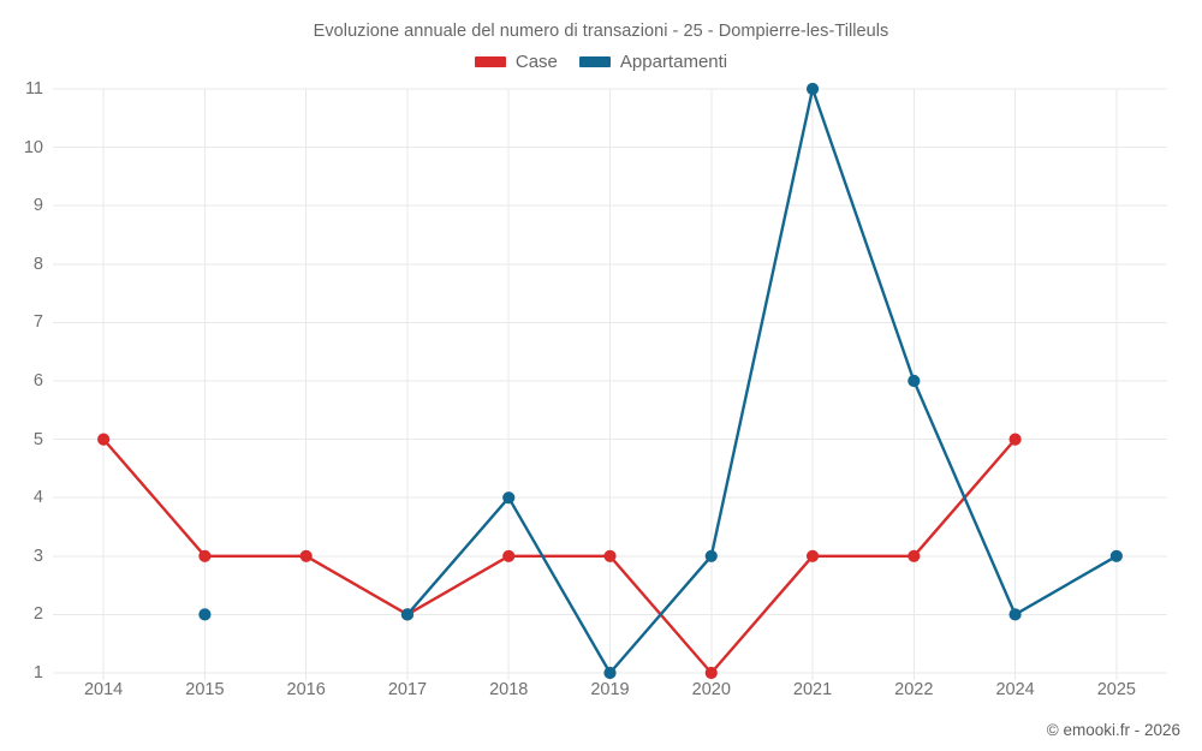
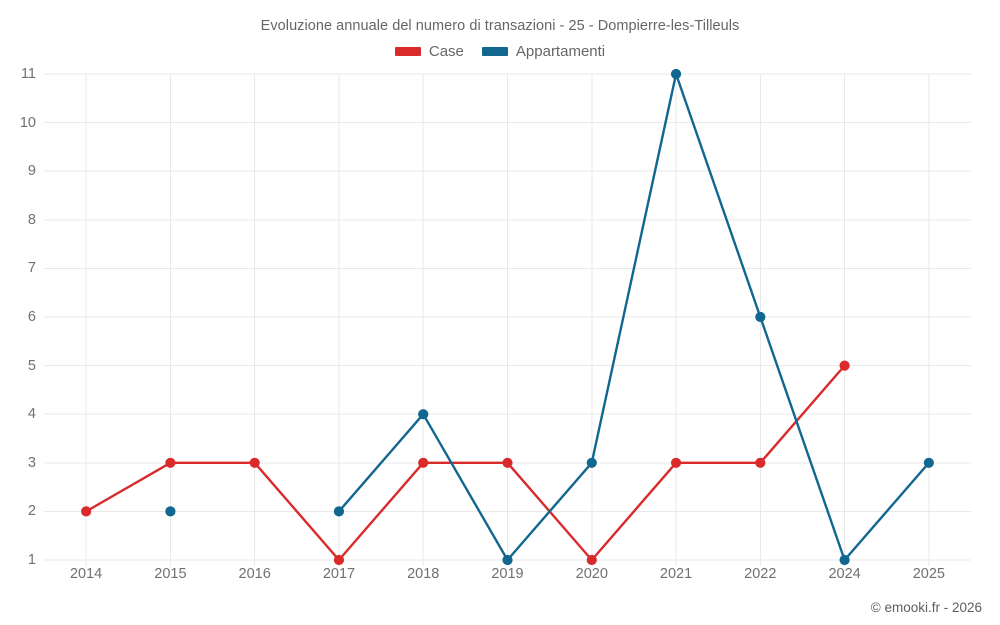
Case/2014: 5 -> 2
Case/2017: 2 -> 1
Appartamenti/2024: 2 -> 1
